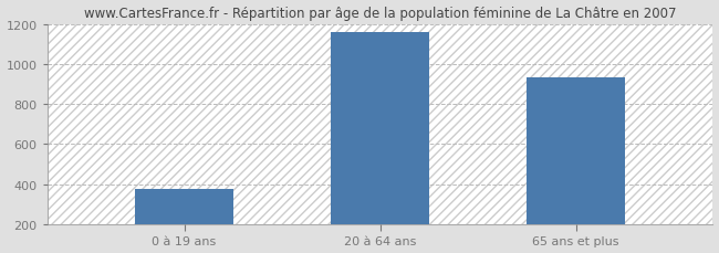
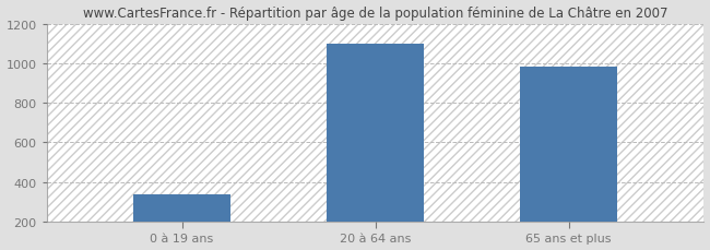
0 à 19 ans: 380 -> 340
20 à 64 ans: 1160 -> 1100
65 ans et plus: 940 -> 980
